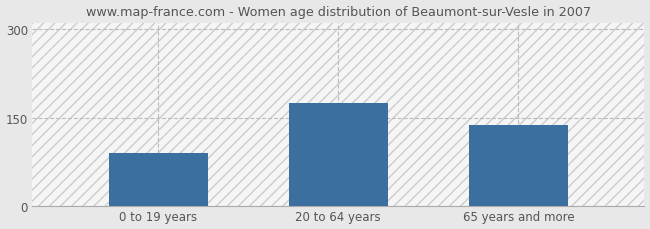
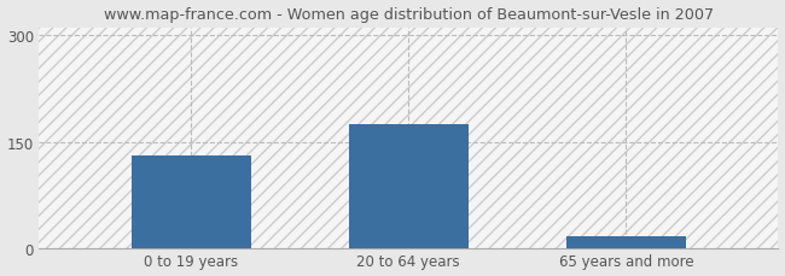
0 to 19 years: 90 -> 130
65 years and more: 138 -> 18
